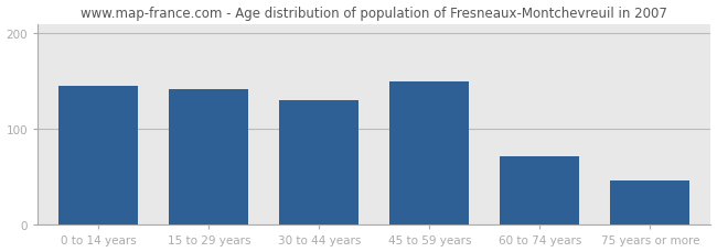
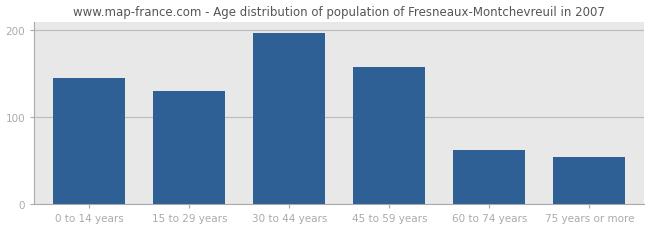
15 to 29 years: 142 -> 130
30 to 44 years: 130 -> 197
45 to 59 years: 150 -> 158
60 to 74 years: 72 -> 62
75 years or more: 46 -> 55
